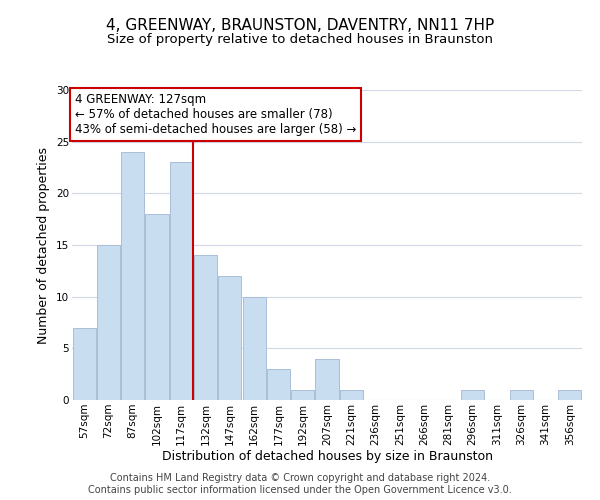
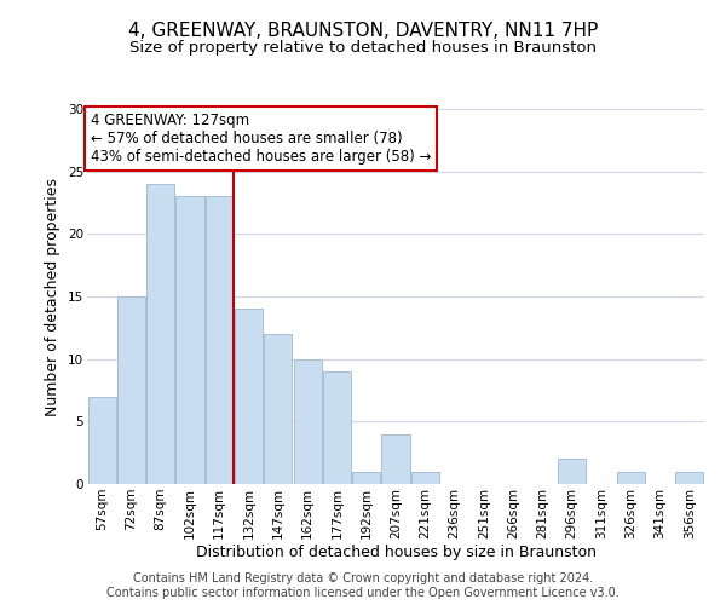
102sqm: 18 -> 23
177sqm: 3 -> 9
296sqm: 1 -> 2
